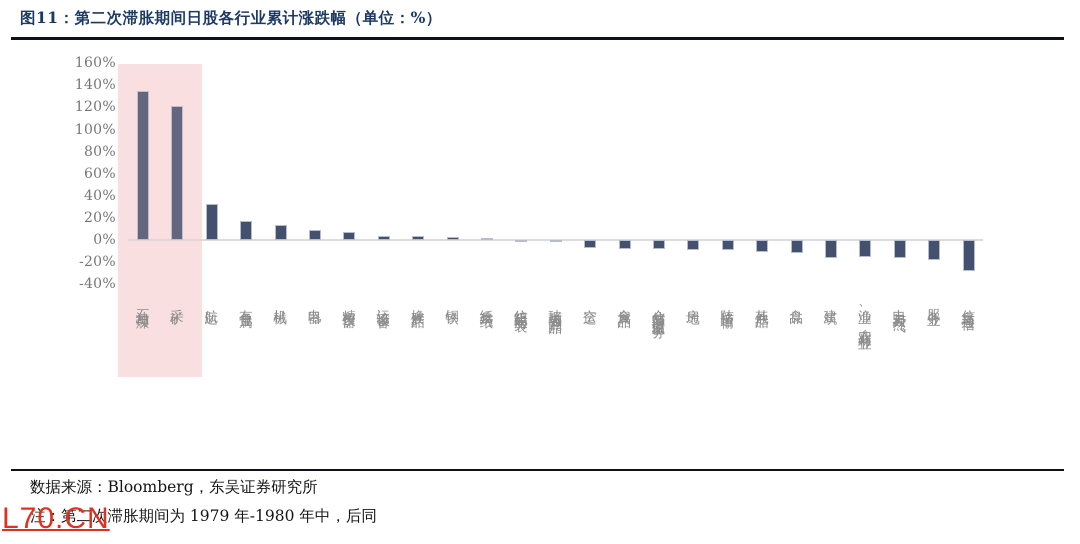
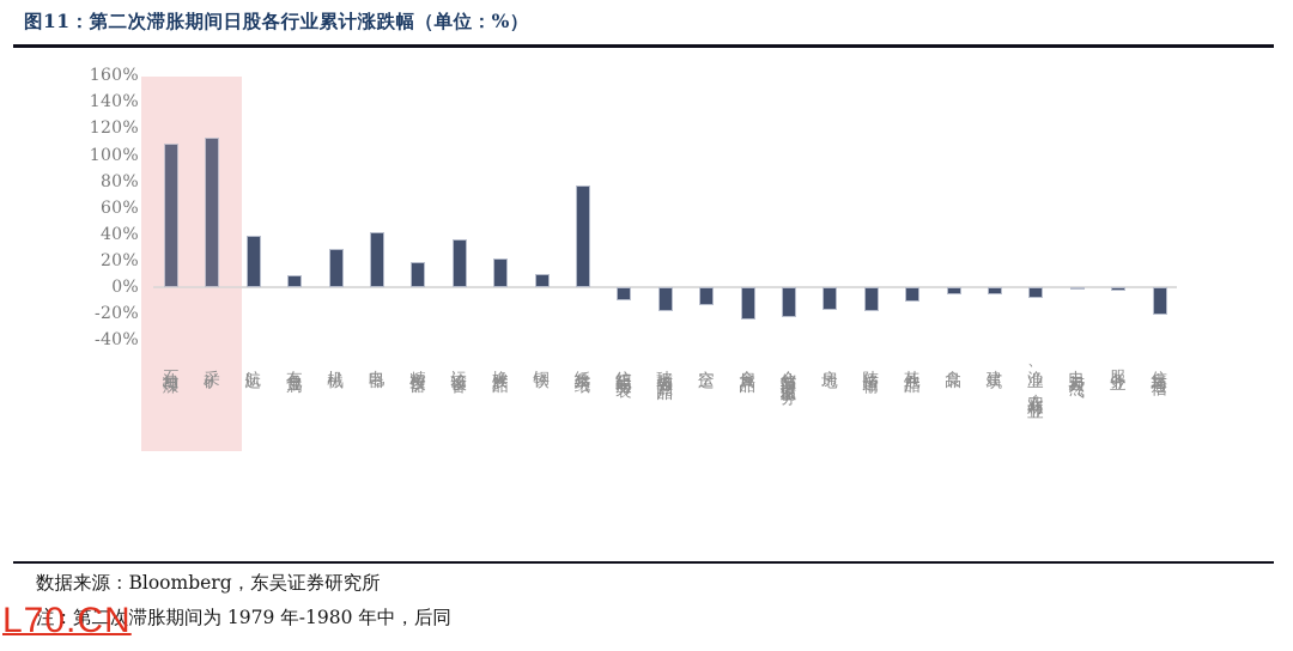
石油与煤: 135% -> 109%
采矿: 121% -> 113%
航运: 33% -> 39%
有色金属: 17% -> 9%
机械: 14% -> 29%
电器: 9% -> 42%
精密仪器: 7% -> 19%
运输设备: 4% -> 36%
橡胶产品: 4% -> 22%
钢铁: 3% -> 10%
纸浆与纸: 2% -> 77%
纺织品与服装: -1% -> -10%
玻璃与陶瓷产品: -2% -> -18%
空运: -7% -> -14%
金属产品: -8% -> -24%
仓储与港口运输服务: -8% -> -23%
房地: -9% -> -17%
陆路运输: -9% -> -18%
食品: -12% -> -5%
建筑: -16% -> -5%
渔业、农业与林业: -15% -> -8%
电力与天然气: -16% -> -2%
服务业: -18% -> -3%
信息与通信: -28% -> -21%
